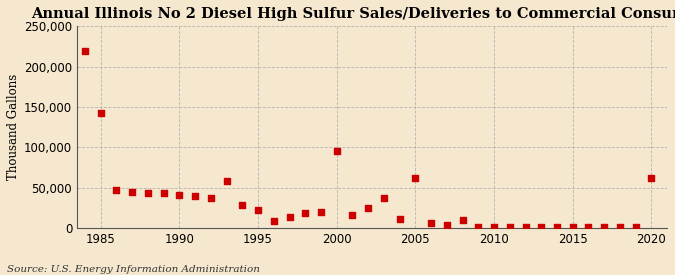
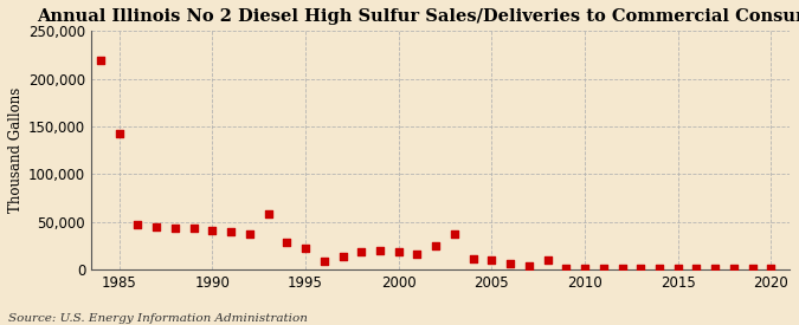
2000: 96,000 -> 19,000
2005: 62,000 -> 10,000
2020: 62,000 -> 1,000
